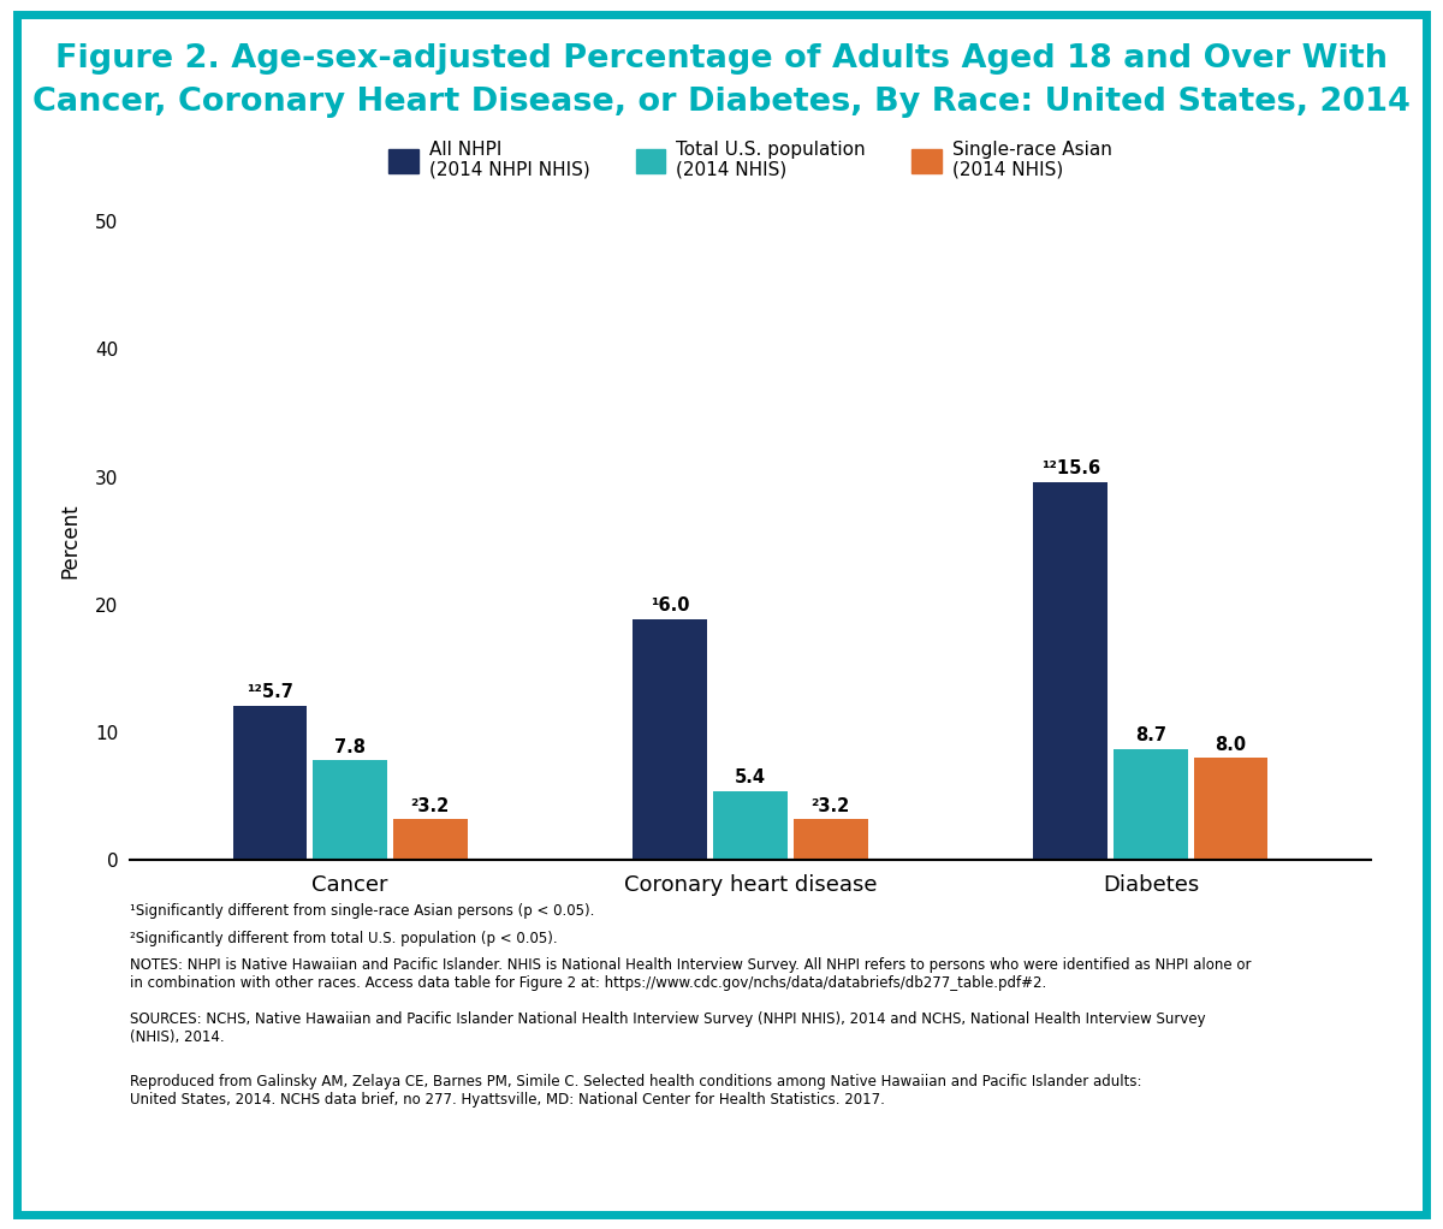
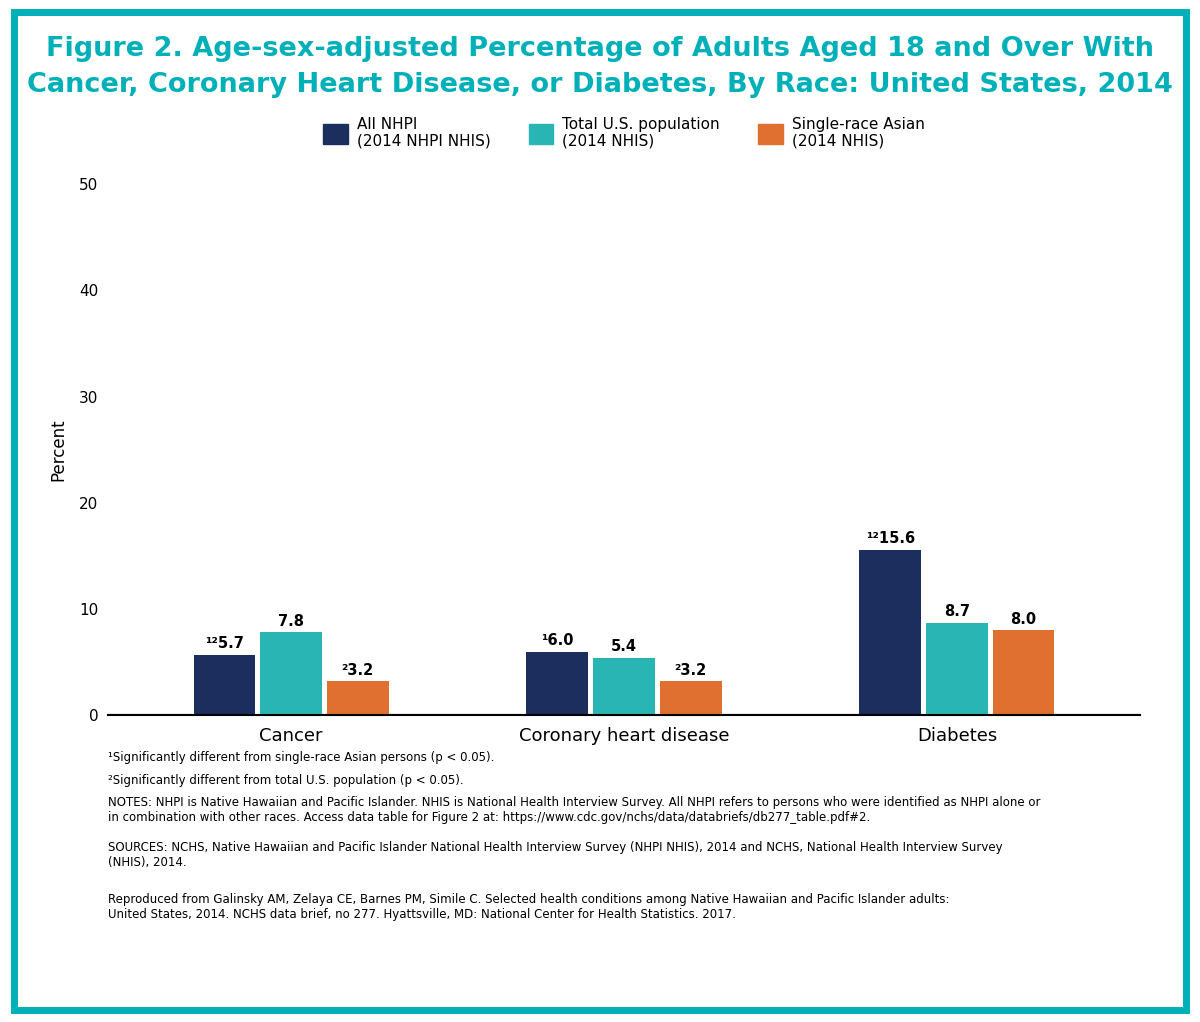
All NHPI (2014 NHPI NHIS)/Cancer: 12.1 -> 5.7
All NHPI (2014 NHPI NHIS)/Coronary heart disease: 18.9 -> 6.0
All NHPI (2014 NHPI NHIS)/Diabetes: 29.6 -> 15.6
